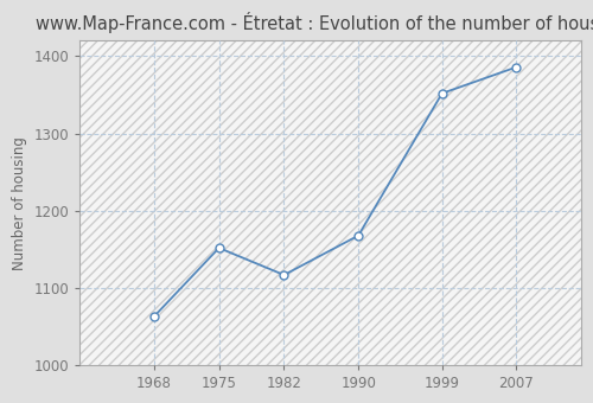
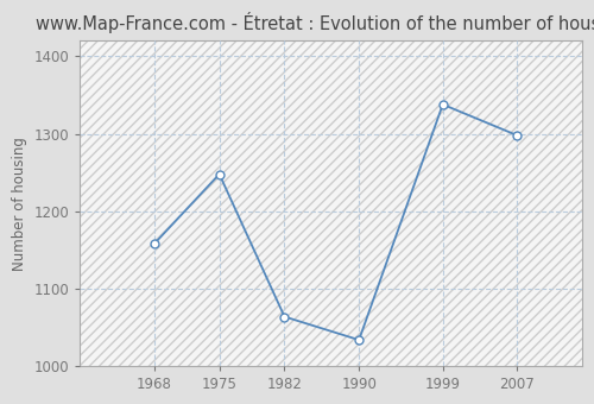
1968: 1063 -> 1158
1975: 1152 -> 1248
1982: 1117 -> 1064
1990: 1168 -> 1034
1999: 1352 -> 1338
2007: 1386 -> 1298
